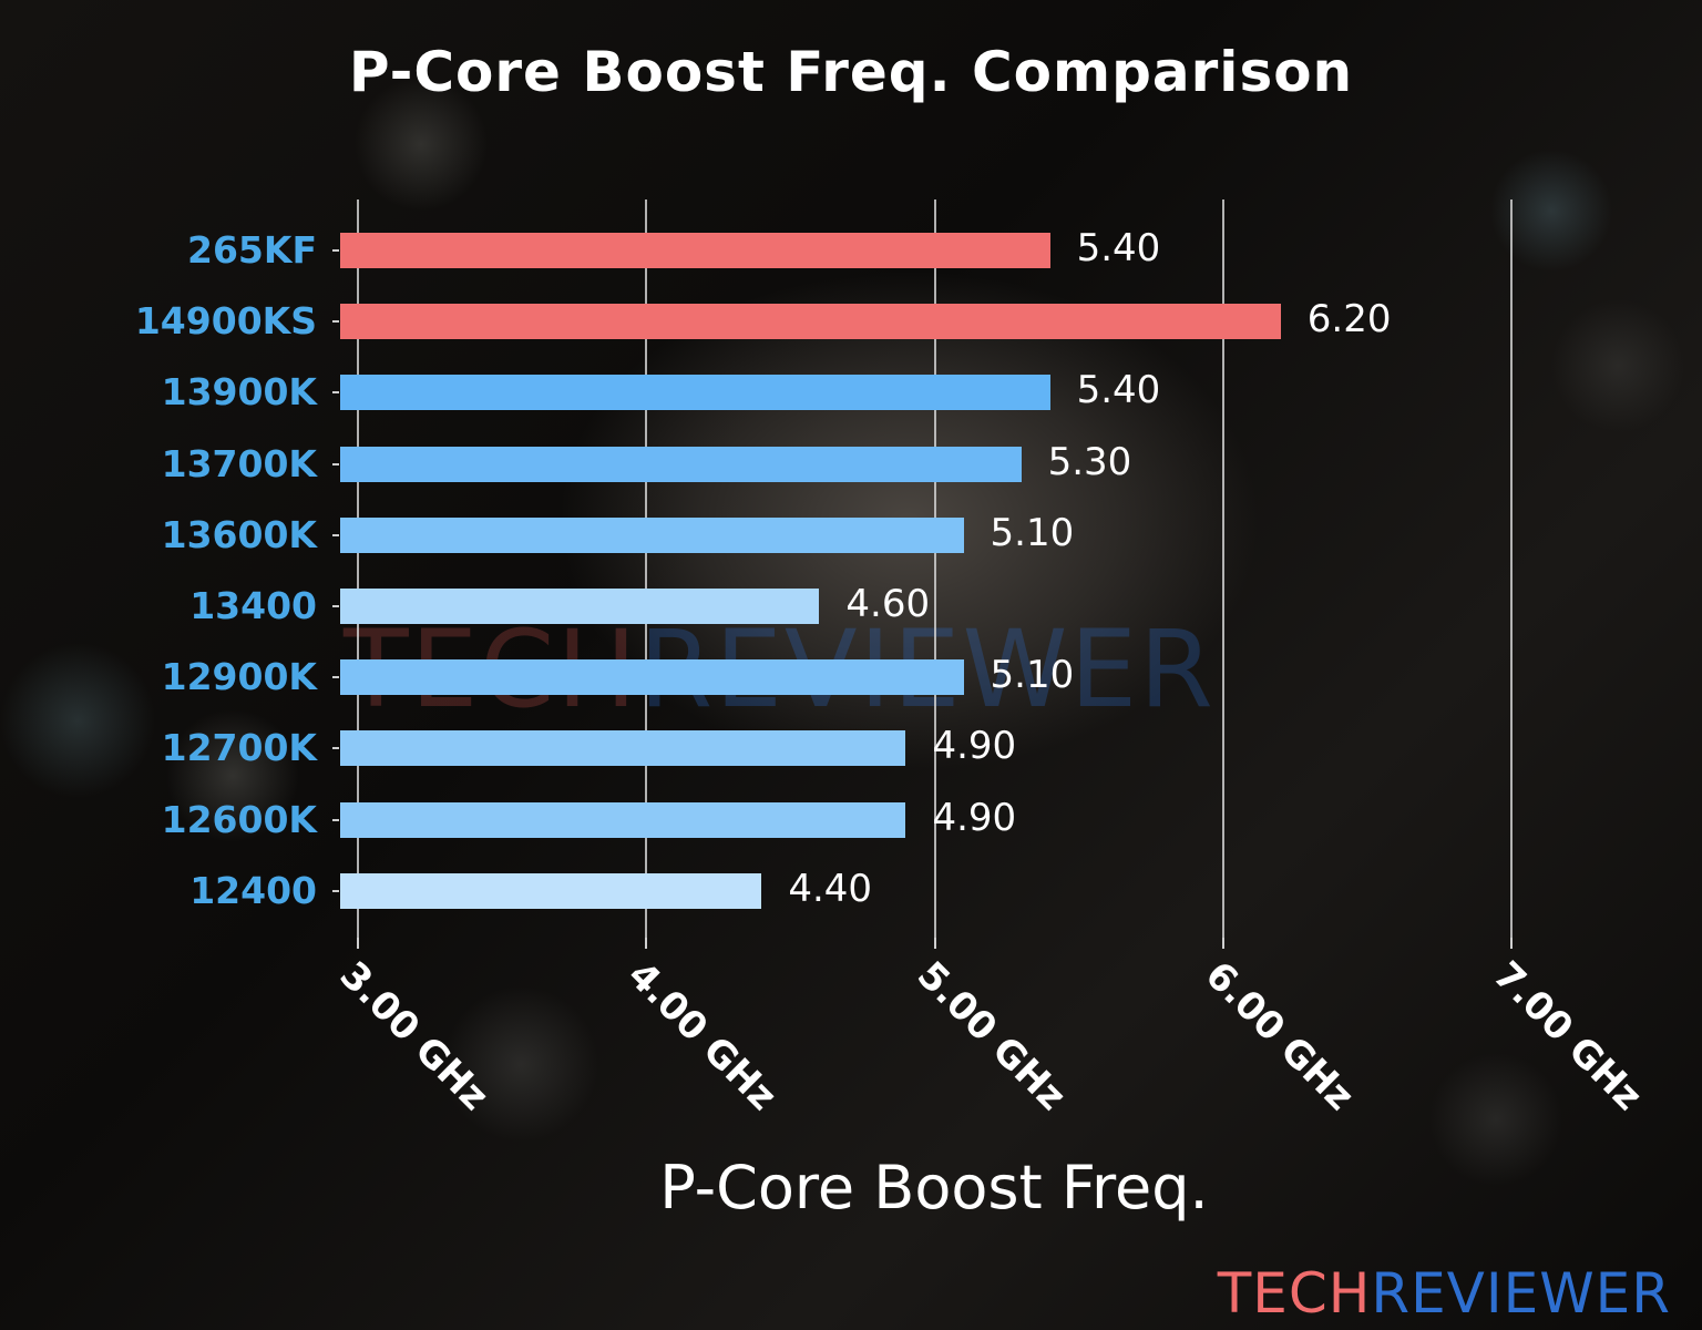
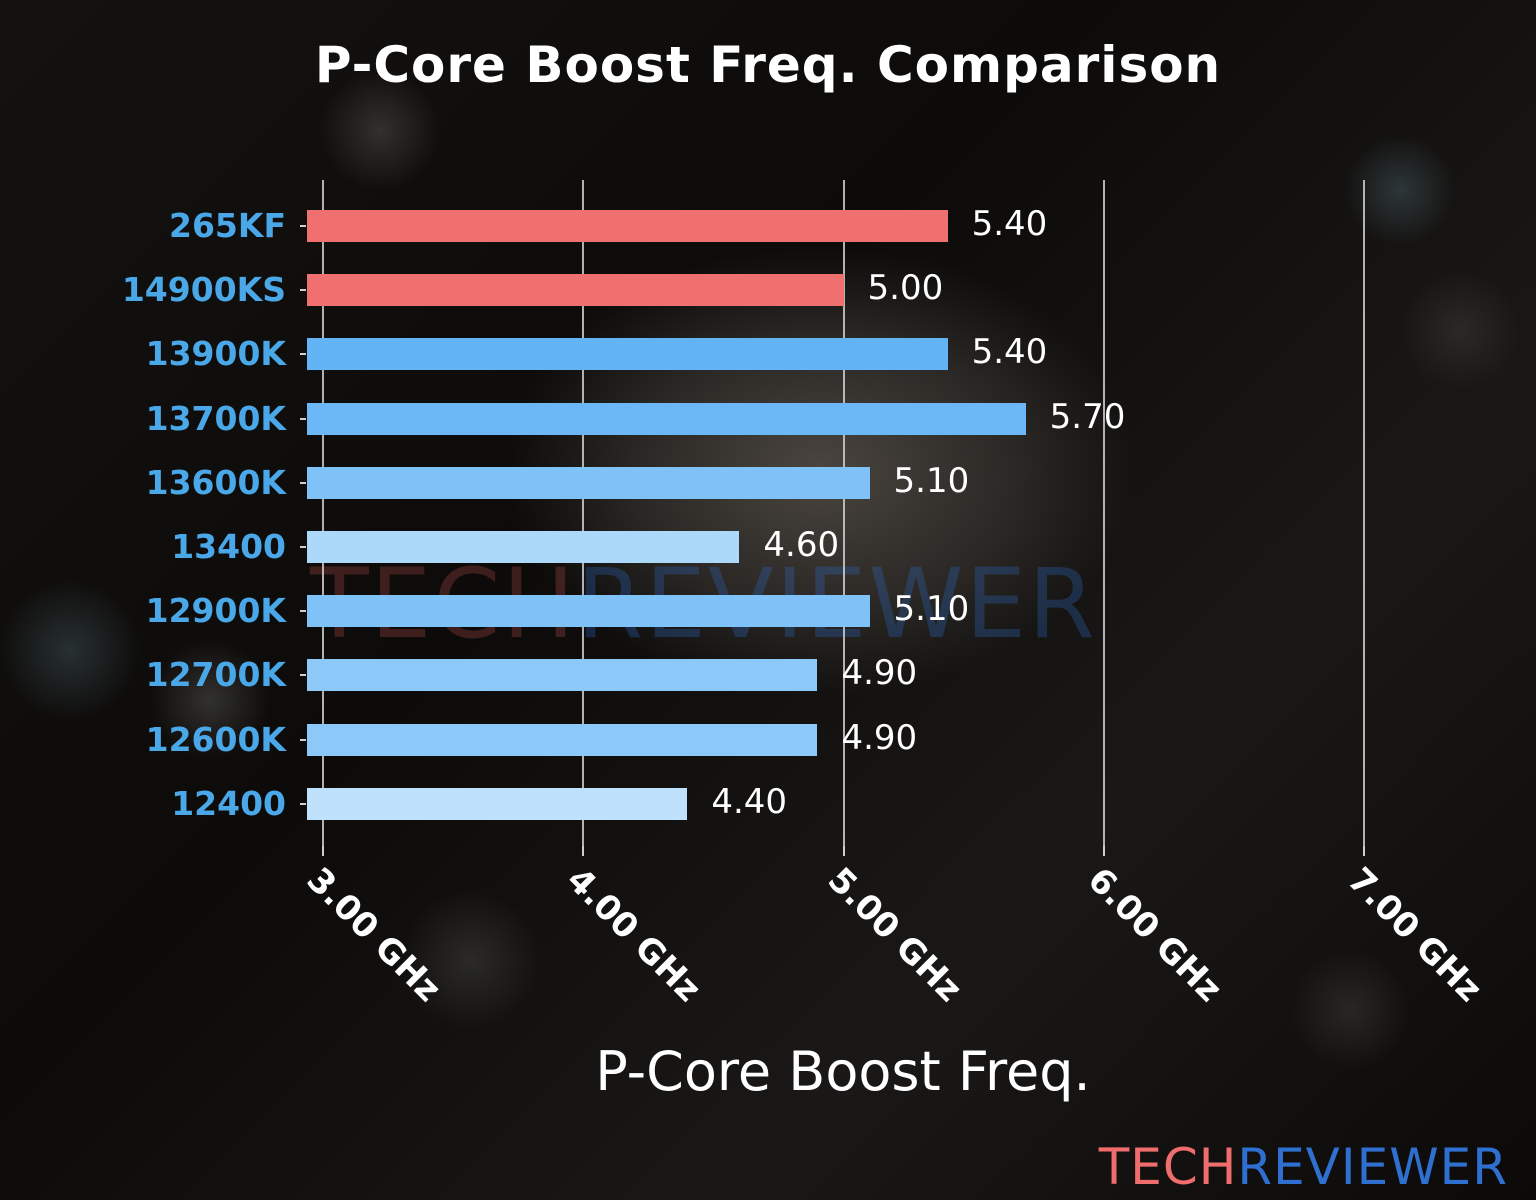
14900KS: 6.20 -> 5.00
13700K: 5.30 -> 5.70
